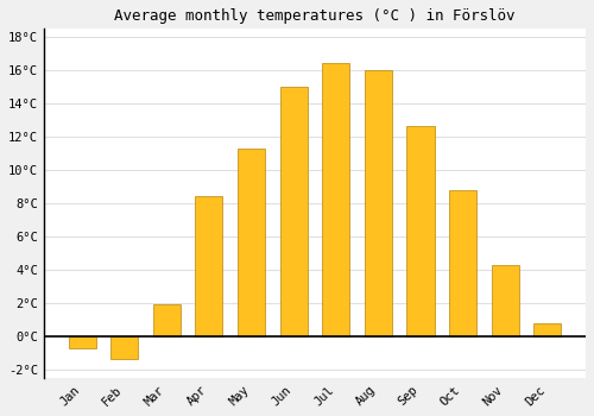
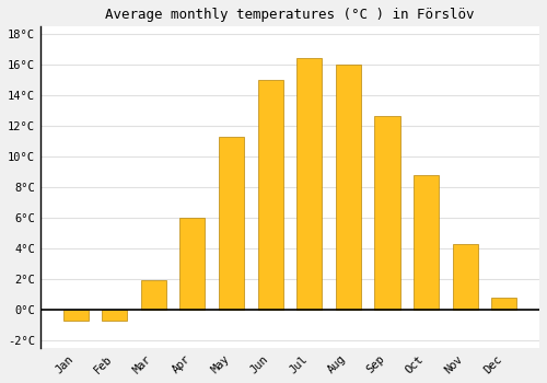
Feb: -1.4°C -> -0.7°C
Apr: 8.4°C -> 6.0°C
